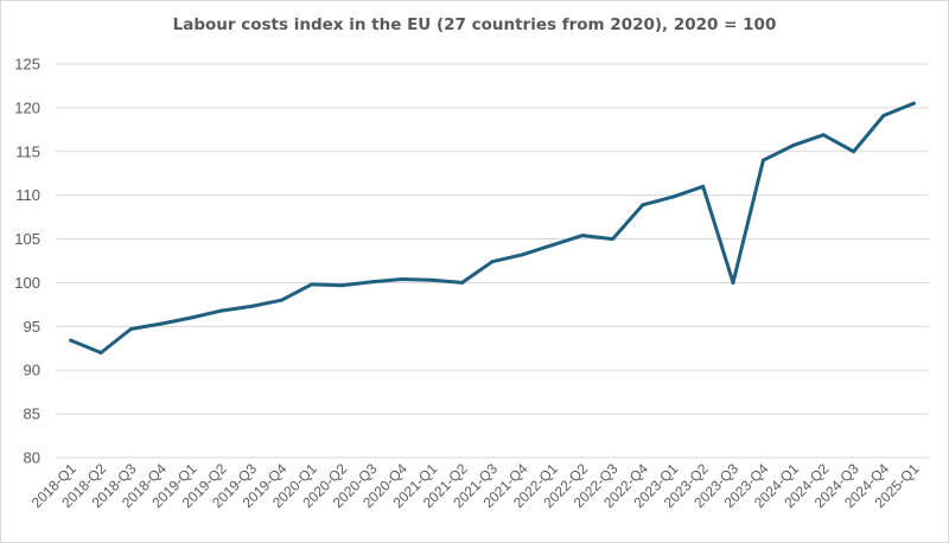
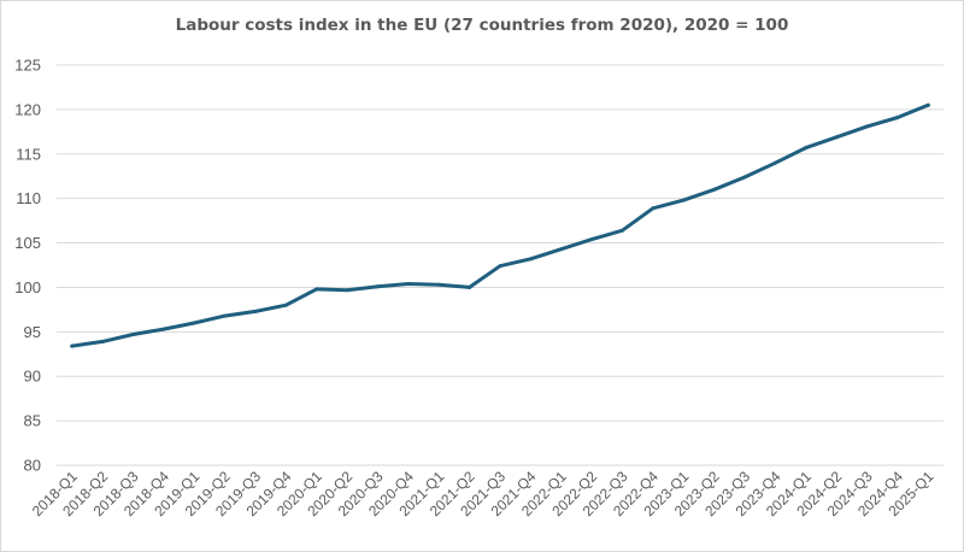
2018-Q2: 92 -> 94
2022-Q3: 105 -> 106
2023-Q3: 100 -> 112
2024-Q3: 115 -> 118
